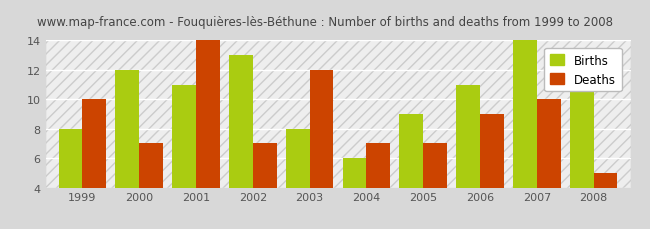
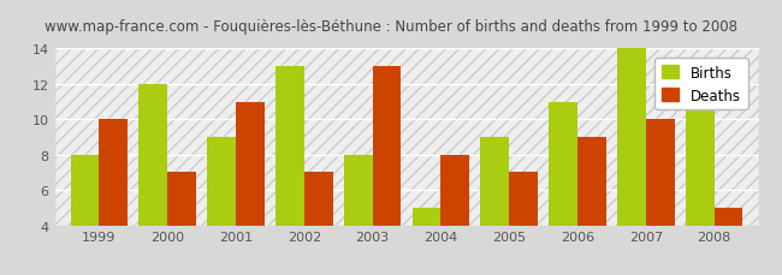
Births/2001: 11 -> 9
Deaths/2001: 14 -> 11
Deaths/2003: 12 -> 13
Births/2004: 6 -> 5
Deaths/2004: 7 -> 8
